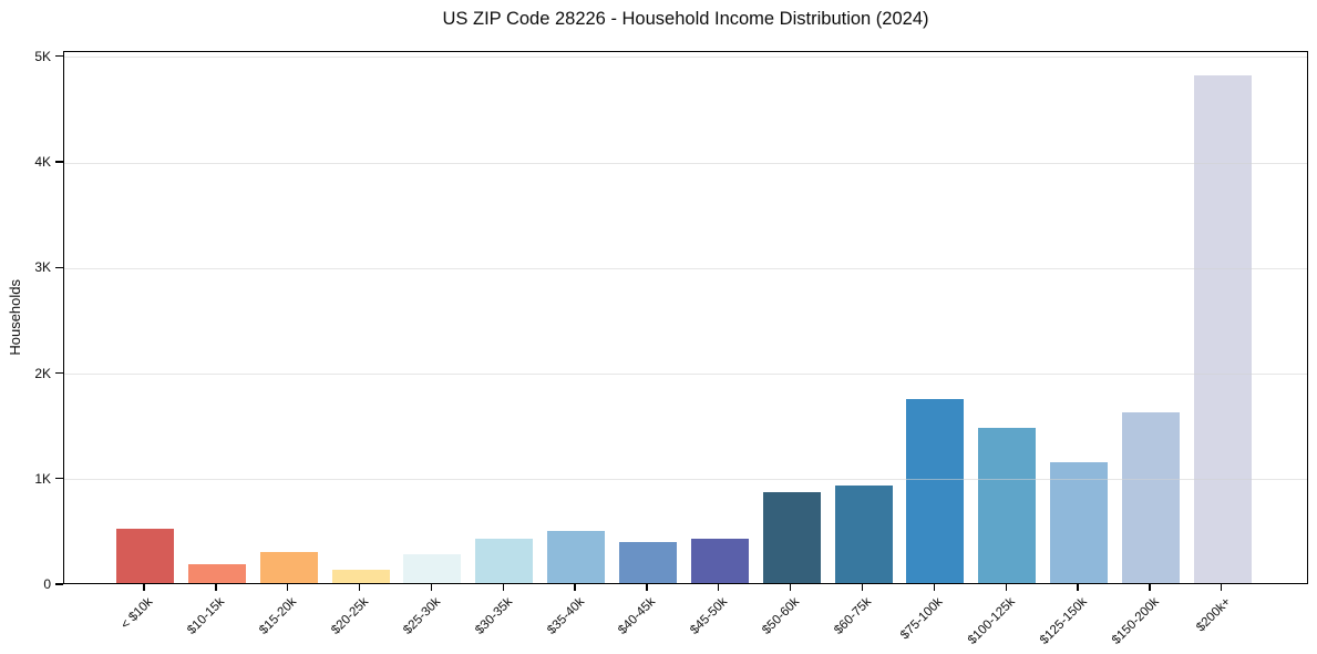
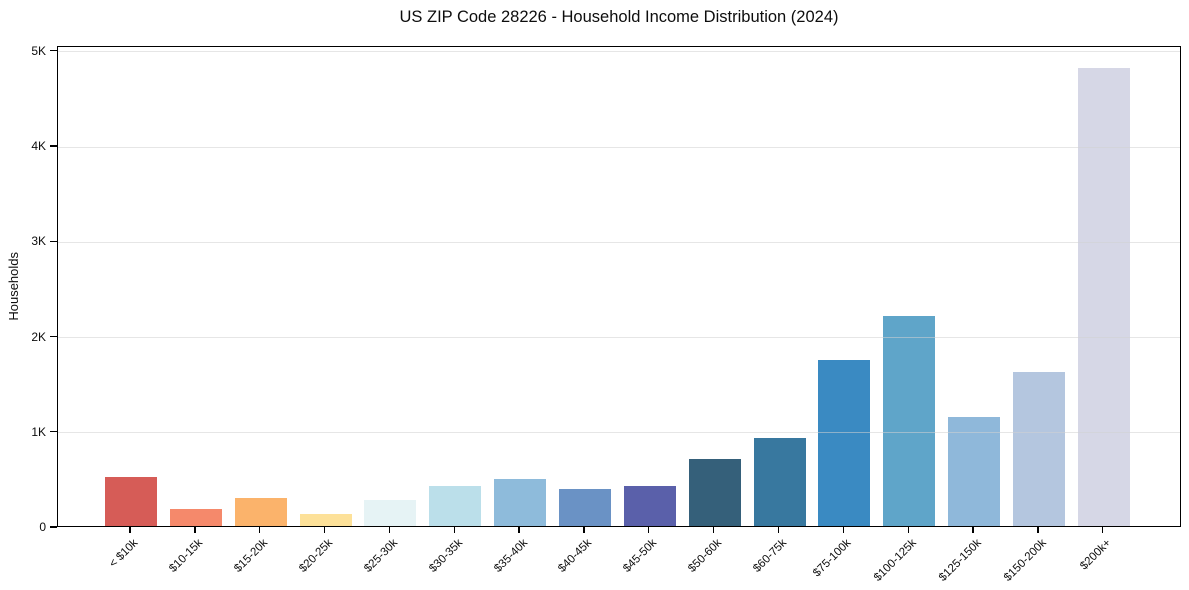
$50-60k: 0.9K -> 0.7K
$100-125k: 1.5K -> 2.2K
